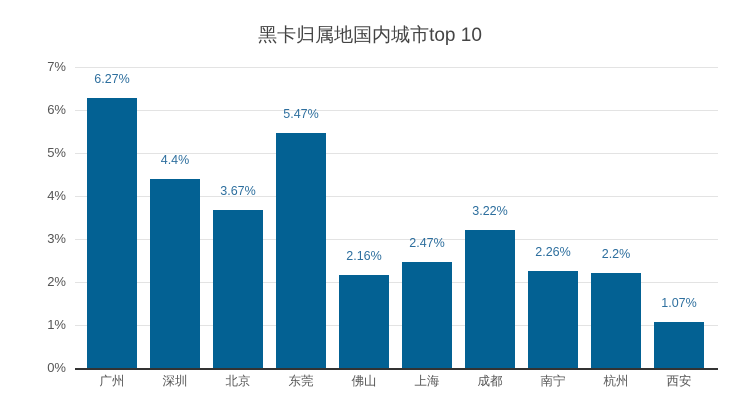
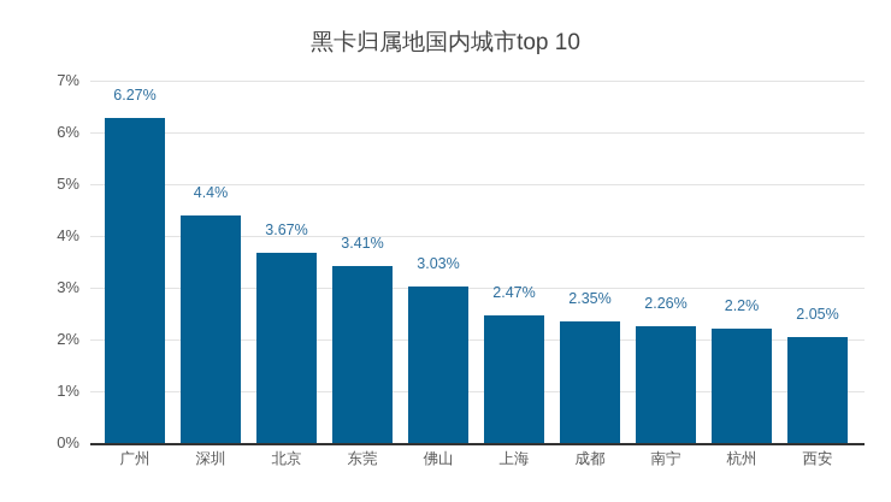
东莞: 5.47% -> 3.41%
佛山: 2.16% -> 3.03%
成都: 3.22% -> 2.35%
西安: 1.07% -> 2.05%
